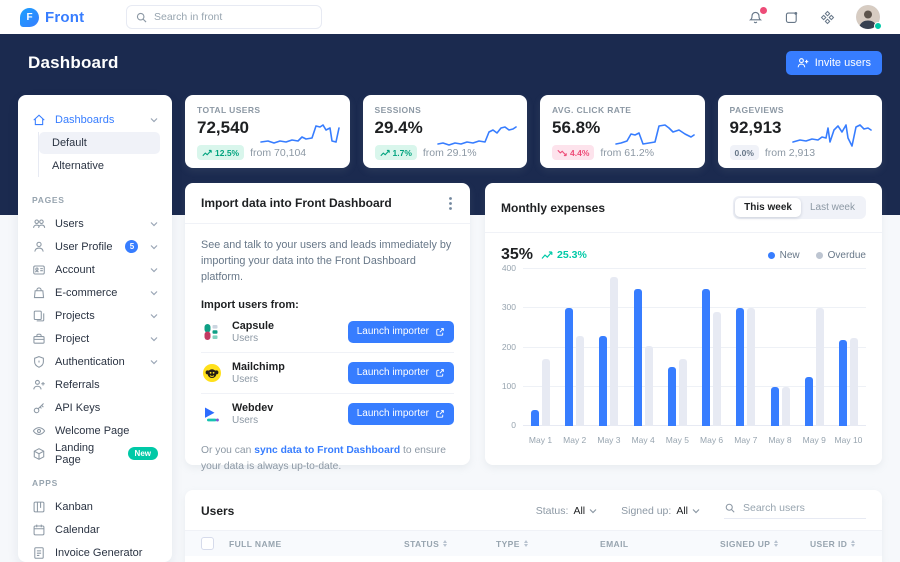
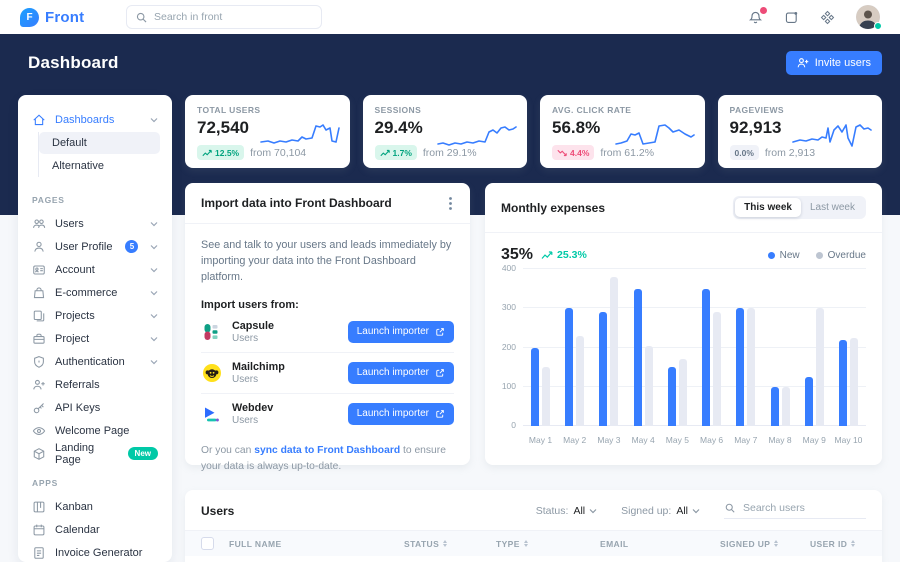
New/May 1: 40 -> 200
Overdue/May 1: 170 -> 150
New/May 3: 230 -> 290
